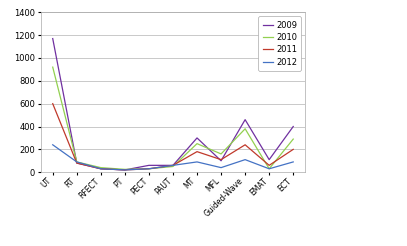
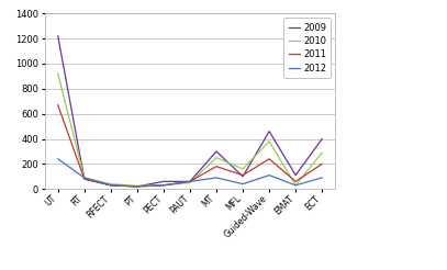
2009/UT: 1170 -> 1220
2011/UT: 600 -> 670
